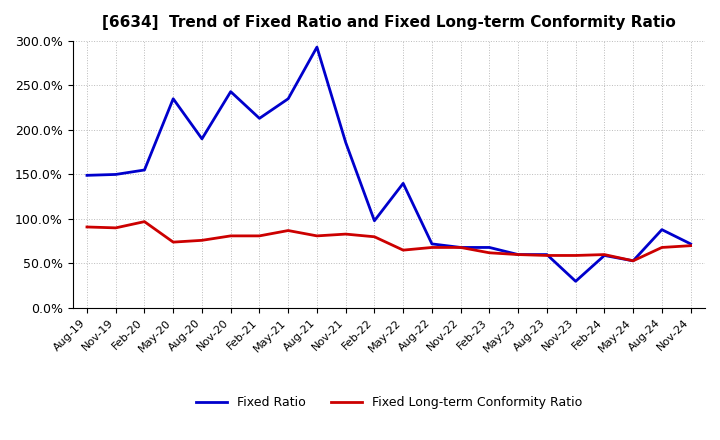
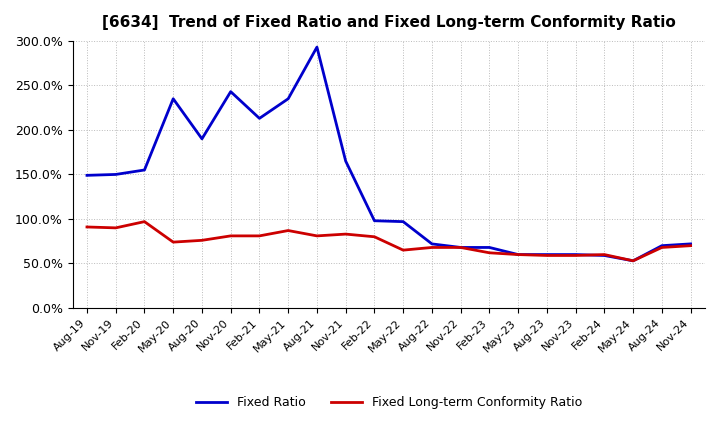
Fixed Ratio/Nov-21: 186% -> 165%
Fixed Ratio/May-22: 140% -> 97%
Fixed Ratio/Nov-23: 30% -> 60%
Fixed Ratio/Aug-24: 88% -> 70%
